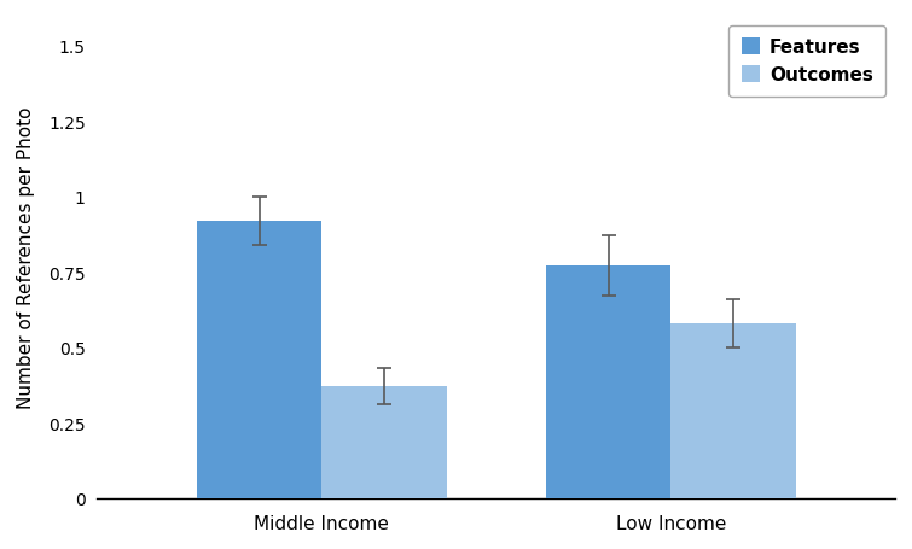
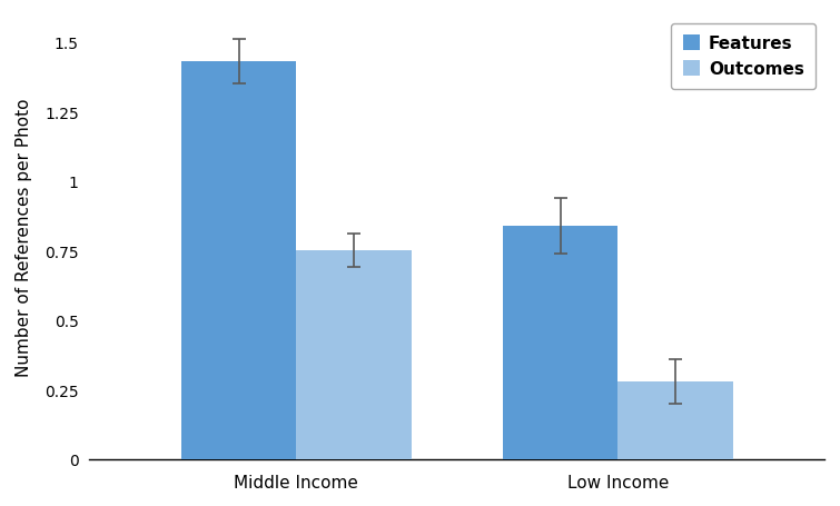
Features/Middle Income: 0.92 -> 1.43
Outcomes/Middle Income: 0.37 -> 0.75
Features/Low Income: 0.77 -> 0.84
Outcomes/Low Income: 0.58 -> 0.28
